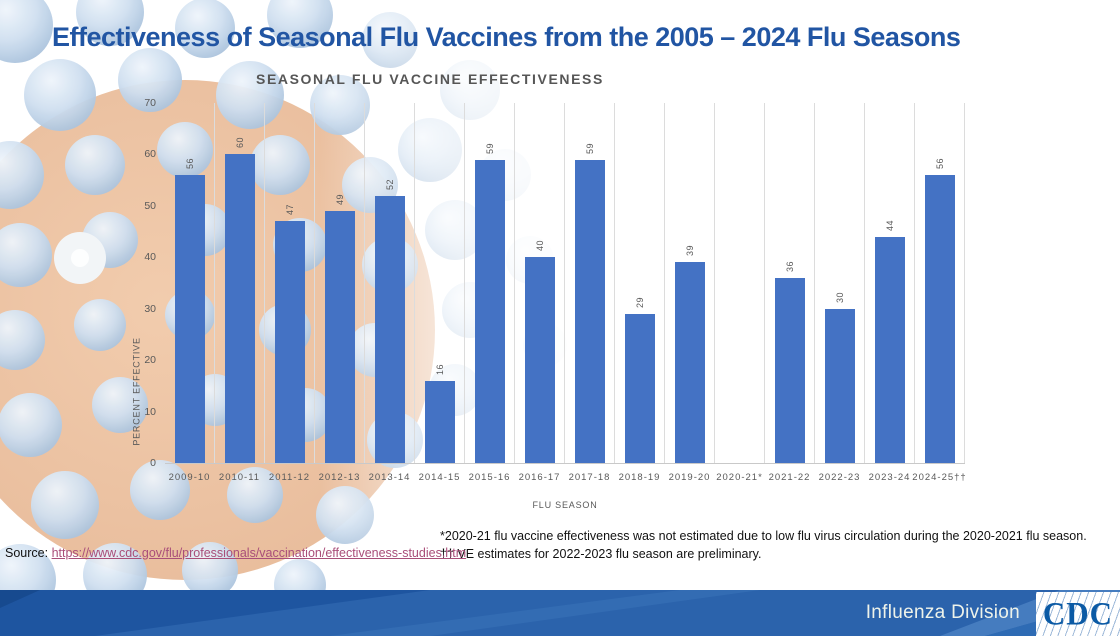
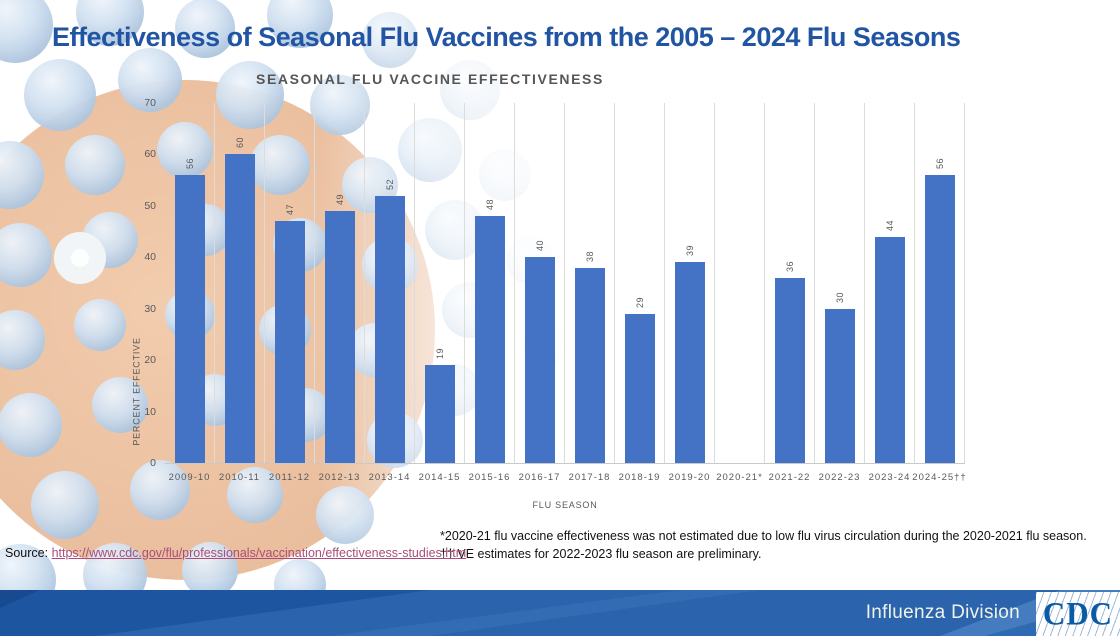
2014-15: 16 -> 19
2015-16: 59 -> 48
2017-18: 59 -> 38
